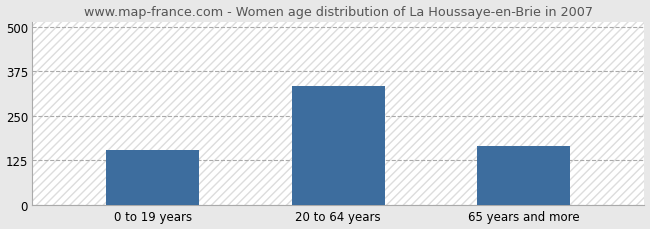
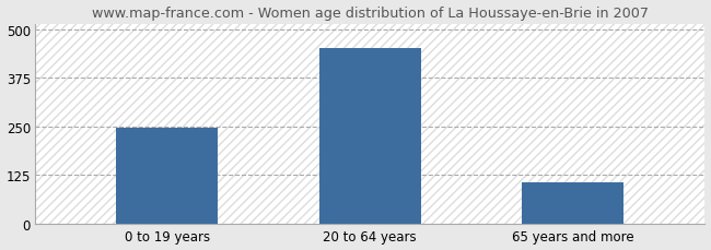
0 to 19 years: 155 -> 248
20 to 64 years: 335 -> 453
65 years and more: 165 -> 105
